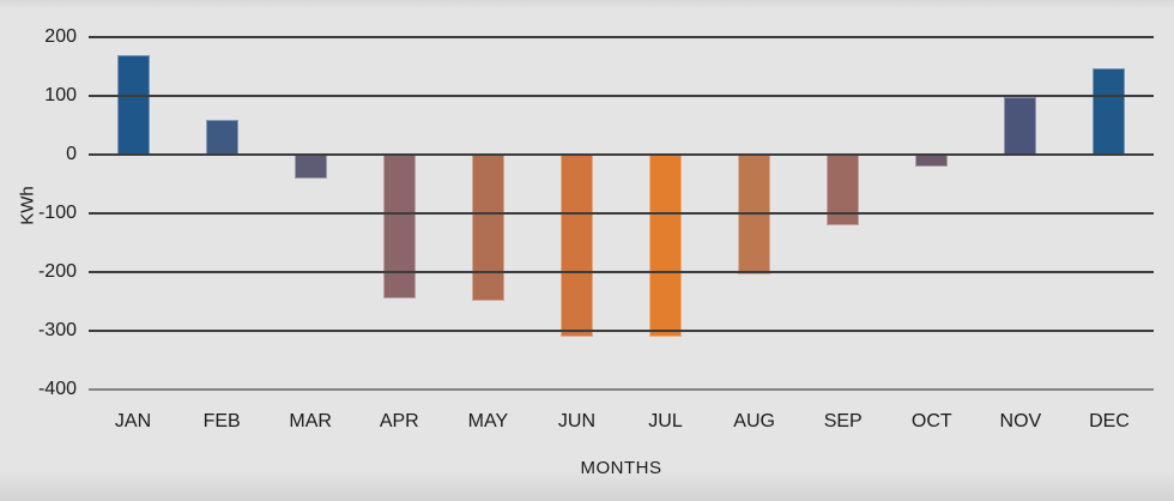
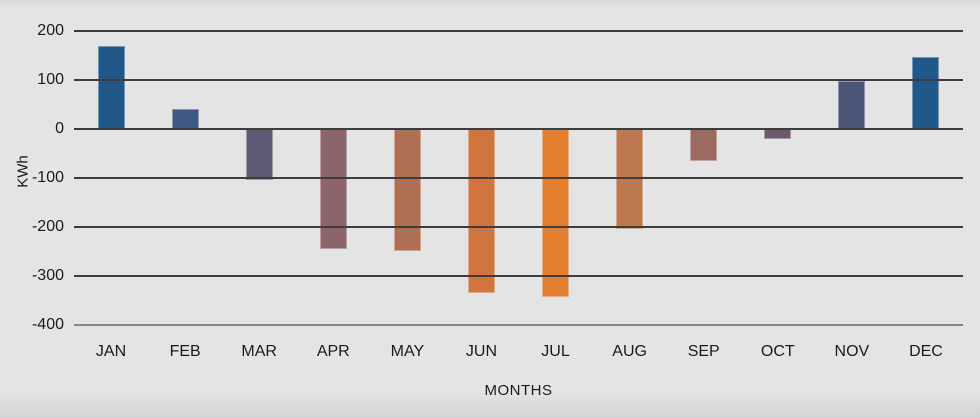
FEB: 60 -> 40
MAR: -40 -> -100
JUN: -310 -> -340
JUL: -310 -> -340
SEP: -120 -> -60
